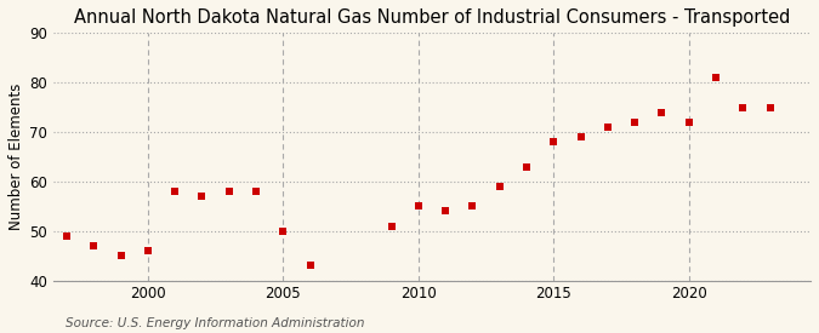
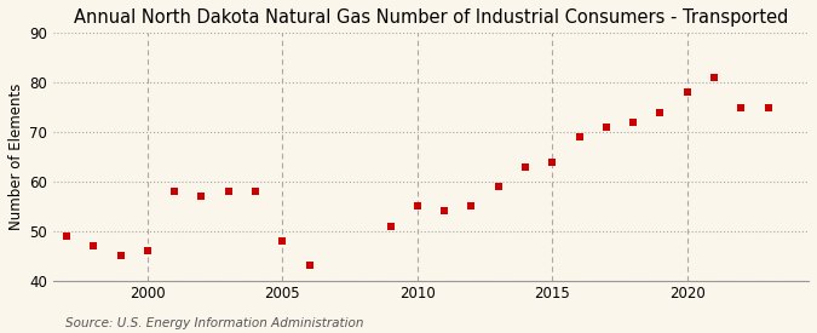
2005: 50 -> 48
2015: 68 -> 64
2020: 72 -> 78
